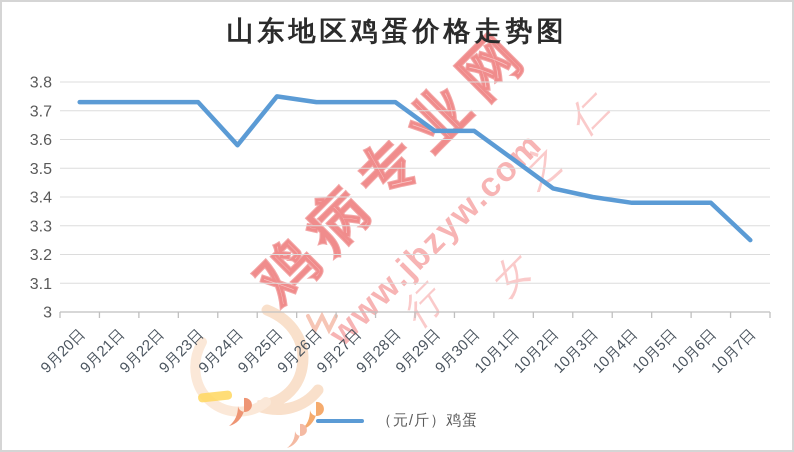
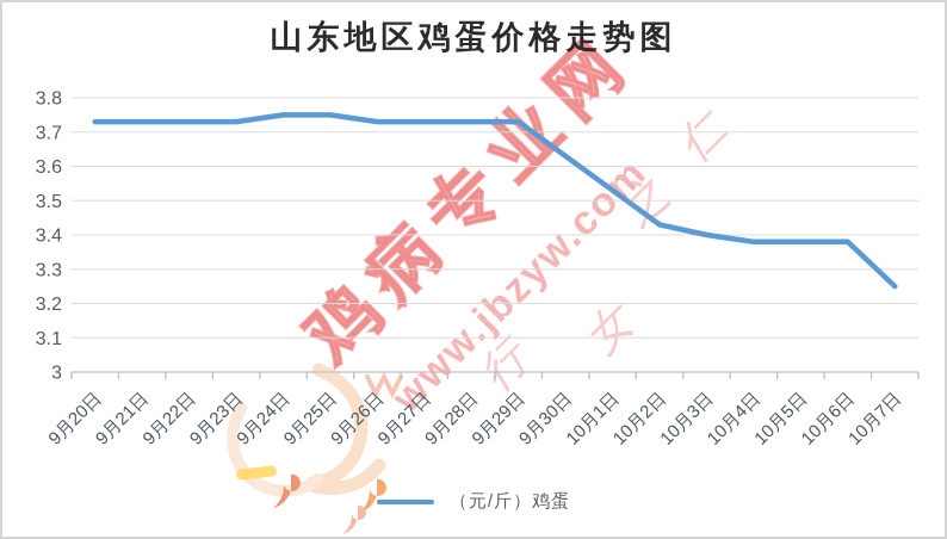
9月24日: 3.58 -> 3.75
9月29日: 3.63 -> 3.73
